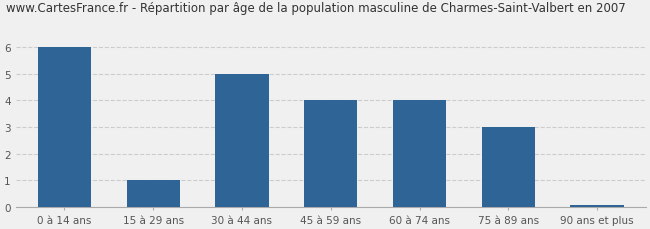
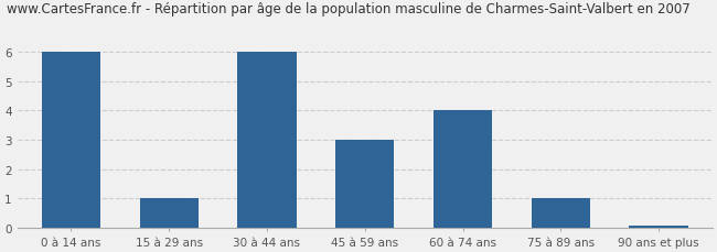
30 à 44 ans: 5.00 -> 6.00
45 à 59 ans: 4.00 -> 3.00
75 à 89 ans: 3.00 -> 1.00
